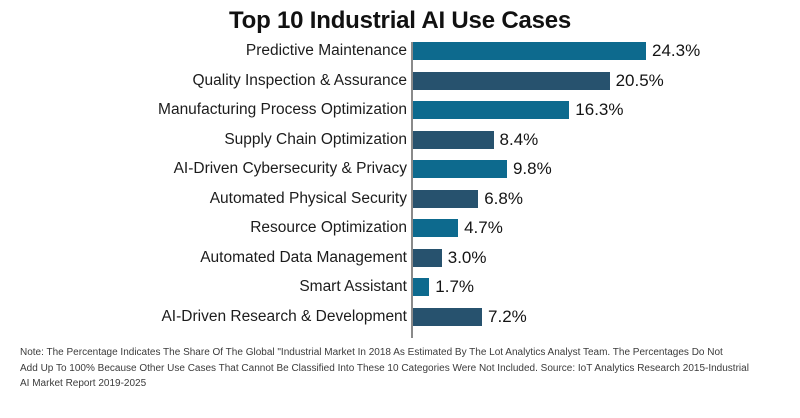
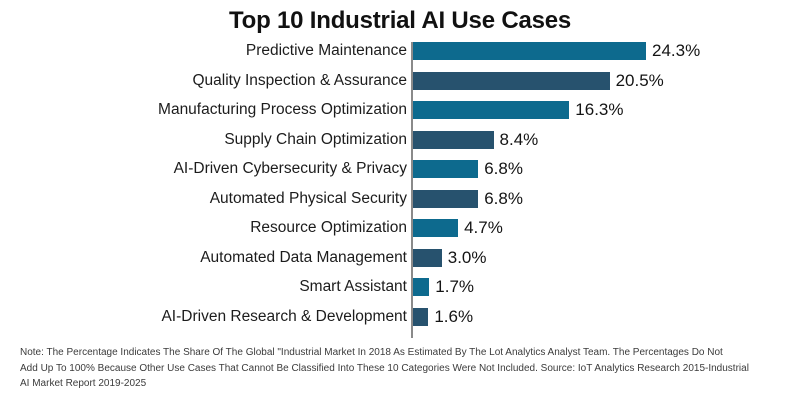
AI-Driven Cybersecurity & Privacy: 9.8% -> 6.8%
AI-Driven Research & Development: 7.2% -> 1.6%
